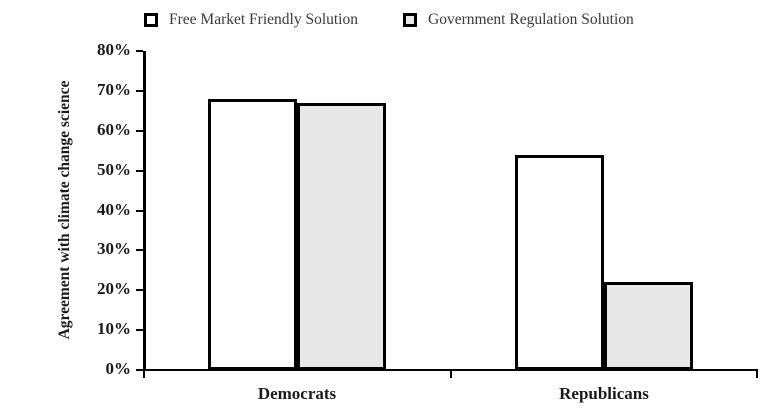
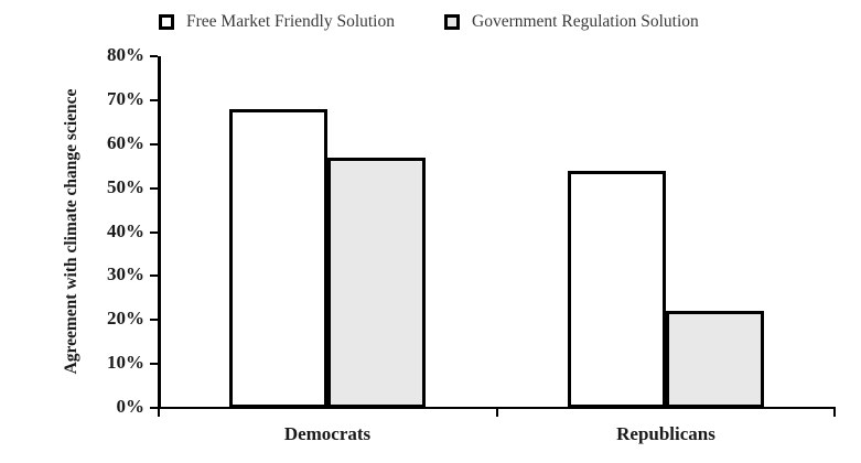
Government Regulation Solution/Democrats: 67% -> 57%
